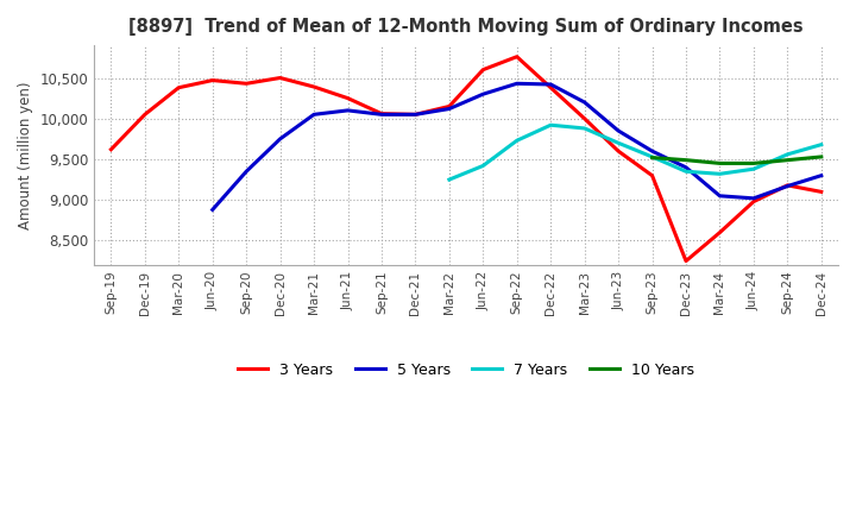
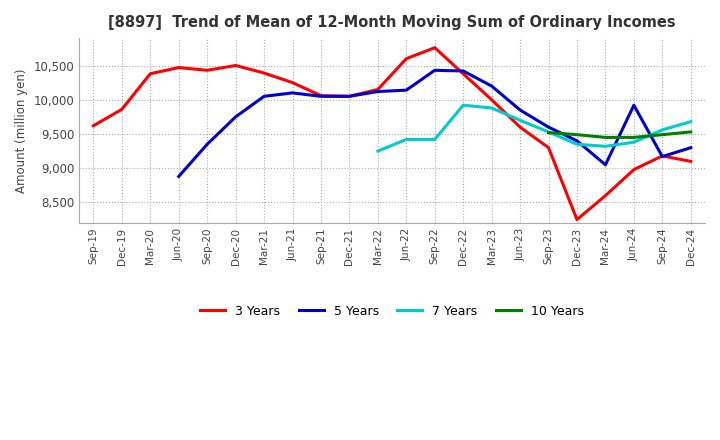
3 Years/Dec-19: 10,050 -> 9,860
5 Years/Jun-22: 10,300 -> 10,140
7 Years/Sep-22: 9,730 -> 9,420
5 Years/Jun-24: 9,020 -> 9,920
